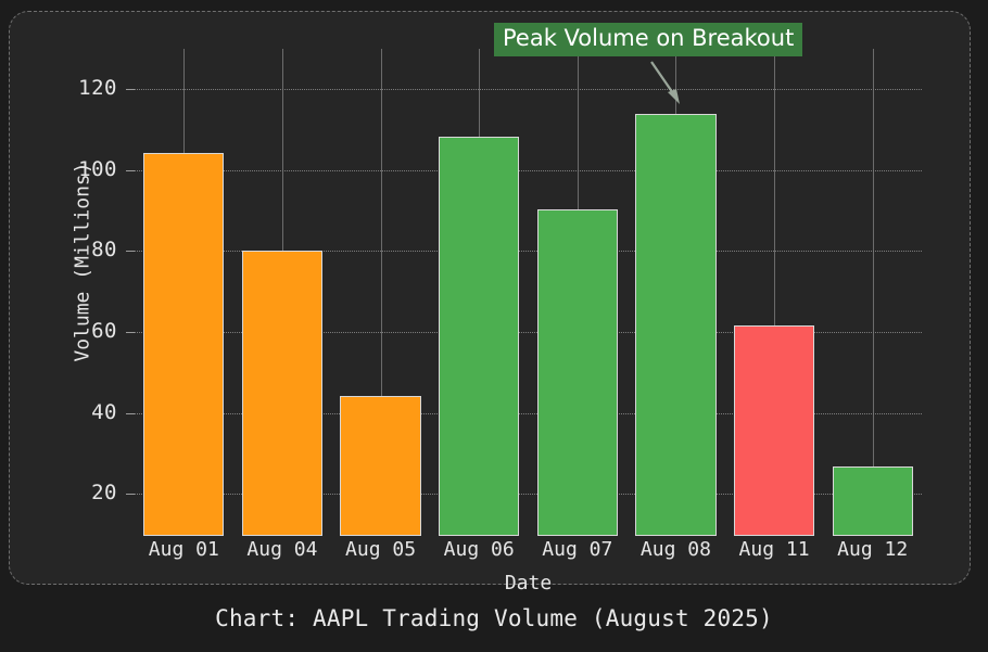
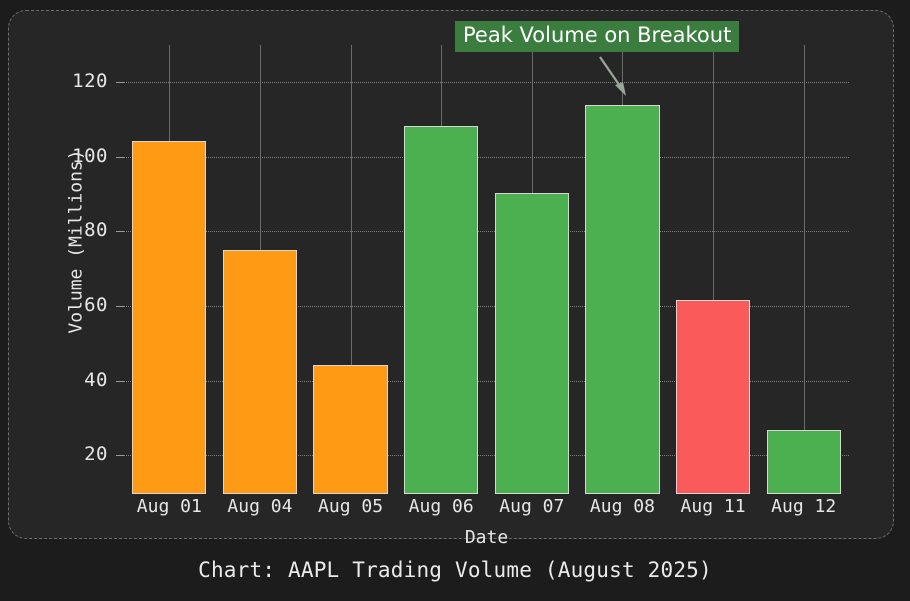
Aug 04: 80 -> 75
